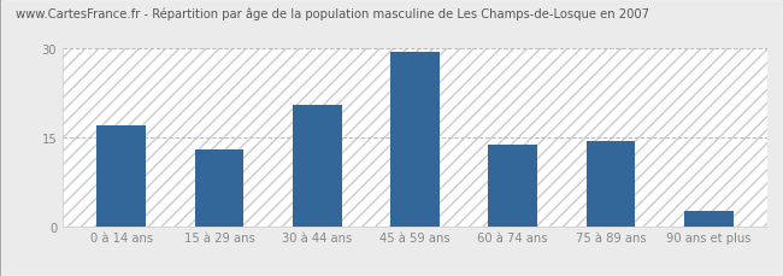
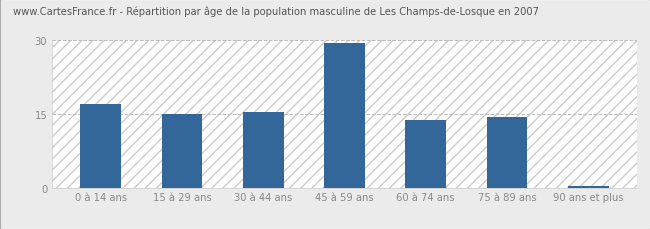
15 à 29 ans: 13.0 -> 15.0
30 à 44 ans: 20.5 -> 15.5
90 ans et plus: 2.5 -> 0.3
